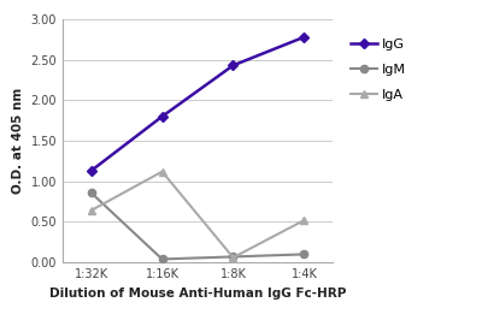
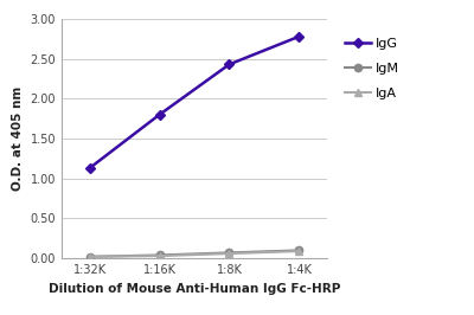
IgM/1:32K: 0.86 -> 0.02
IgA/1:32K: 0.64 -> 0.02
IgA/1:16K: 1.12 -> 0.03
IgA/1:4K: 0.52 -> 0.09
